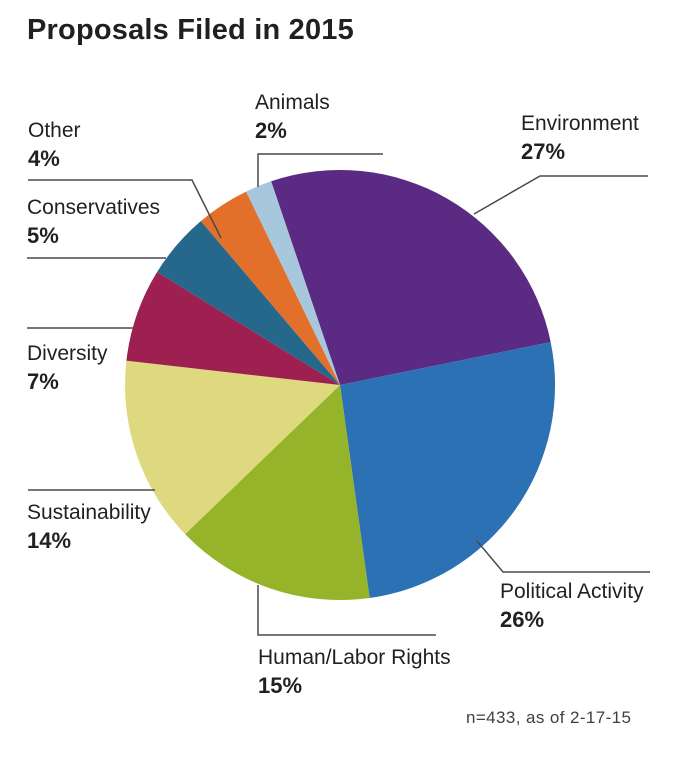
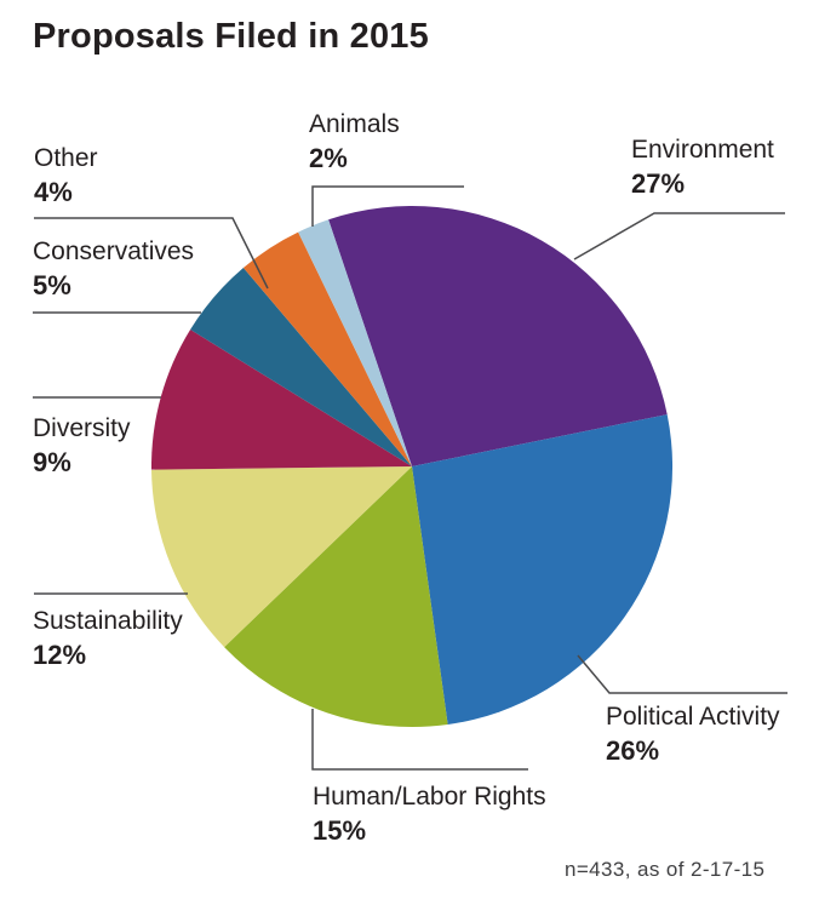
Sustainability: 14% -> 12%
Diversity: 7% -> 9%
